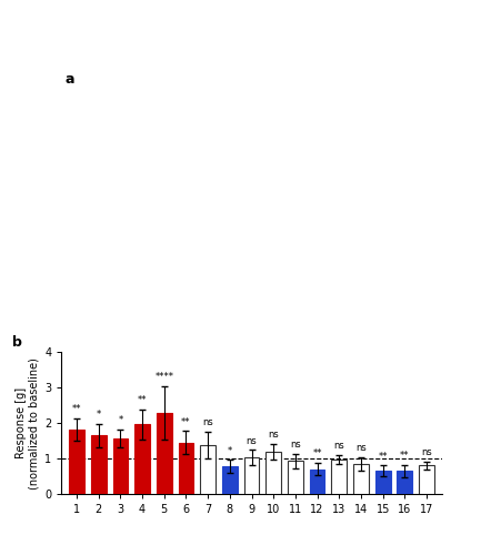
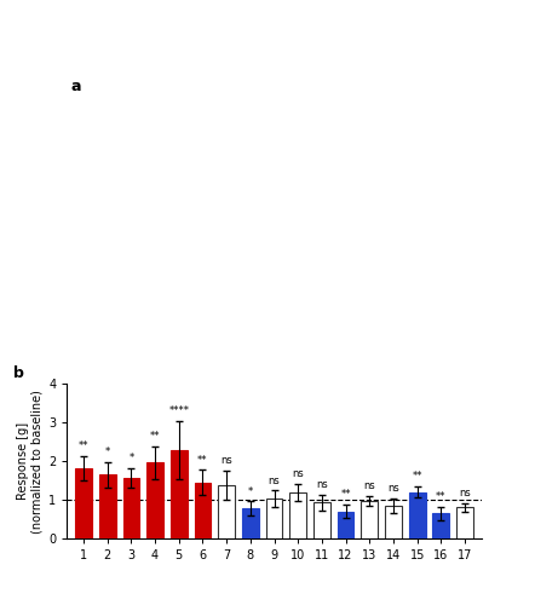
15: 0.65 -> 1.20
